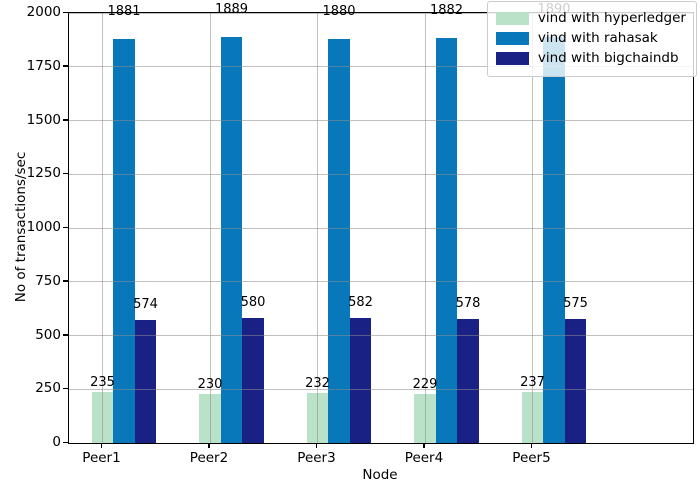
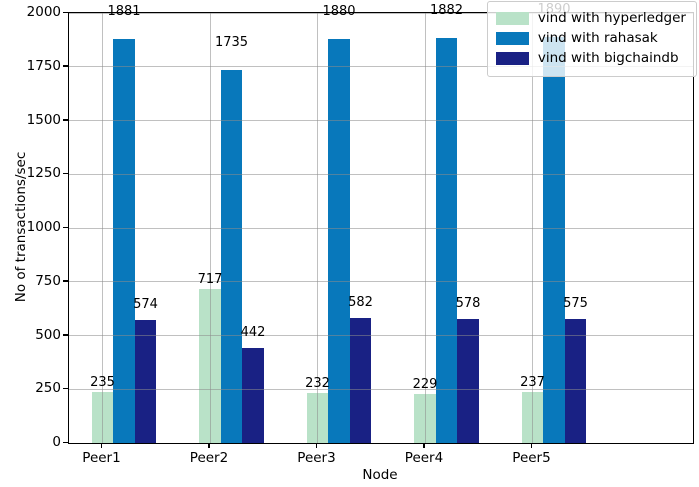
vind with hyperledger/Peer2: 230 -> 717
vind with rahasak/Peer2: 1889 -> 1735
vind with bigchaindb/Peer2: 580 -> 442
